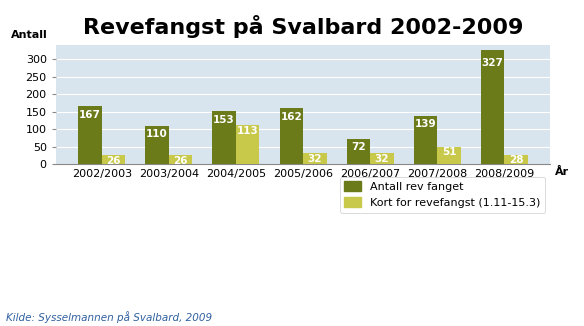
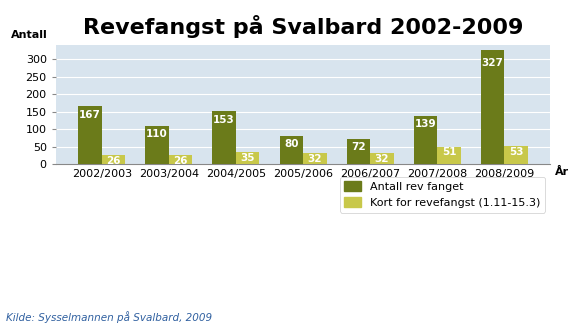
Kort for revefangst (1.11-15.3)/2004/2005: 113 -> 35
Antall rev fanget/2005/2006: 162 -> 80
Kort for revefangst (1.11-15.3)/2008/2009: 28 -> 53
